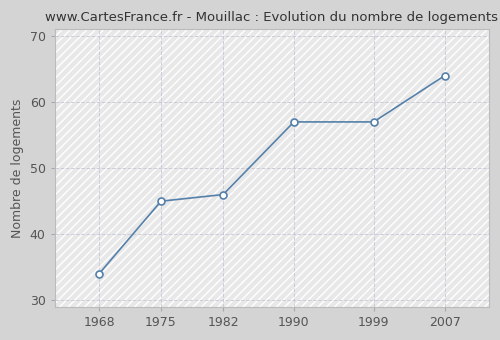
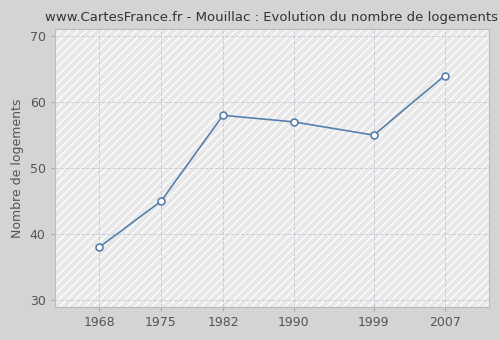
1968: 34 -> 38
1982: 46 -> 58
1999: 57 -> 55
